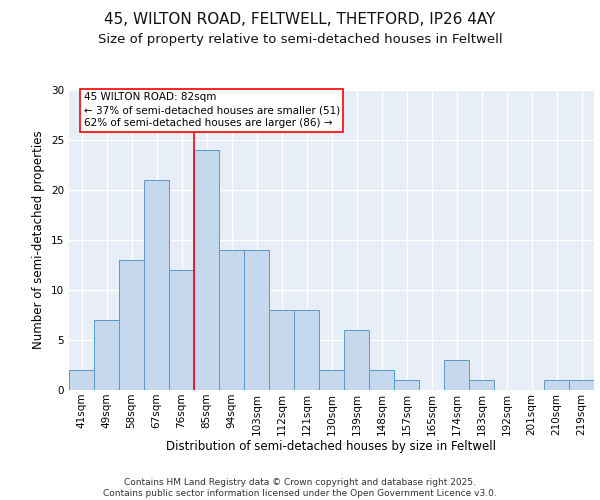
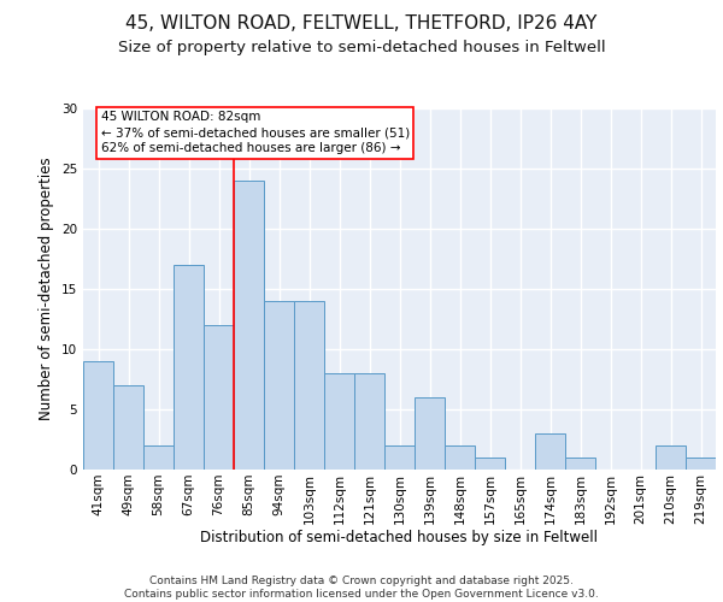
41sqm: 2 -> 9
58sqm: 13 -> 2
67sqm: 21 -> 17
210sqm: 1 -> 2
